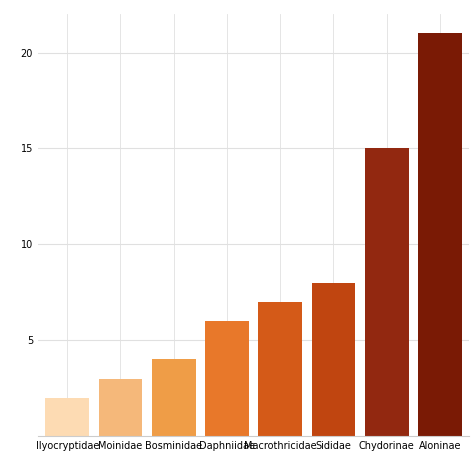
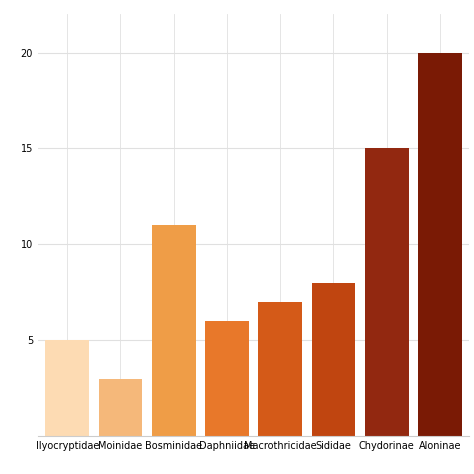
Ilyocryptidae: 2 -> 5
Bosminidae: 4 -> 11
Aloninae: 21 -> 20
